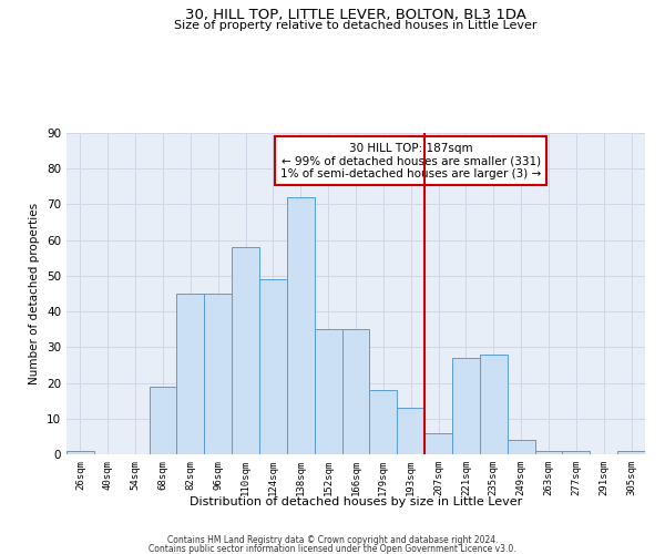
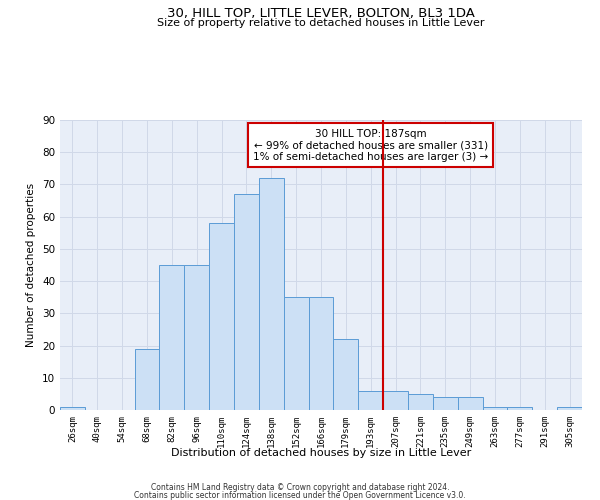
124sqm: 49 -> 67
179sqm: 18 -> 22
193sqm: 13 -> 6
221sqm: 27 -> 5
235sqm: 28 -> 4
